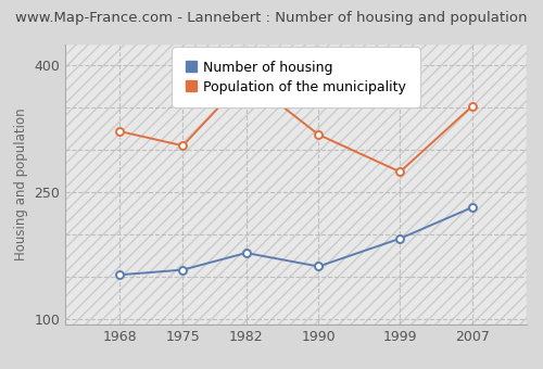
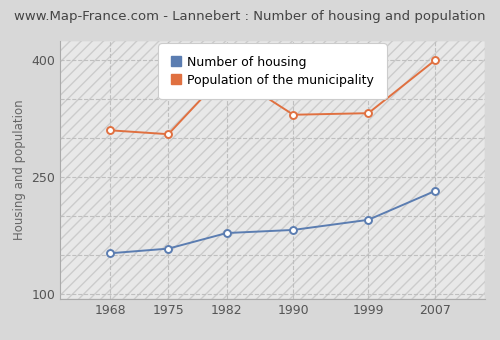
Population of the municipality/1968: 322 -> 310
Number of housing/1990: 162 -> 182
Population of the municipality/1990: 318 -> 330
Population of the municipality/1999: 274 -> 332
Population of the municipality/2007: 352 -> 400
